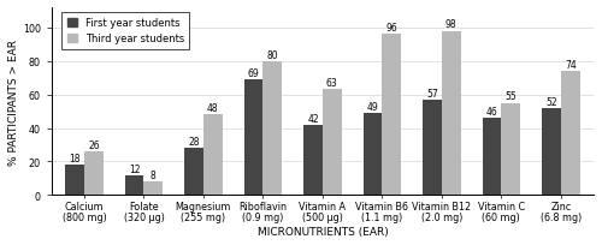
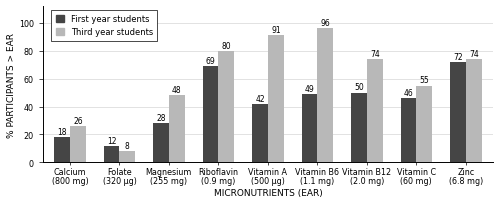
Third year students/Vitamin A (500 μg): 63 -> 91
First year students/Vitamin B12 (2.0 mg): 57 -> 50
Third year students/Vitamin B12 (2.0 mg): 98 -> 74
First year students/Zinc (6.8 mg): 52 -> 72
